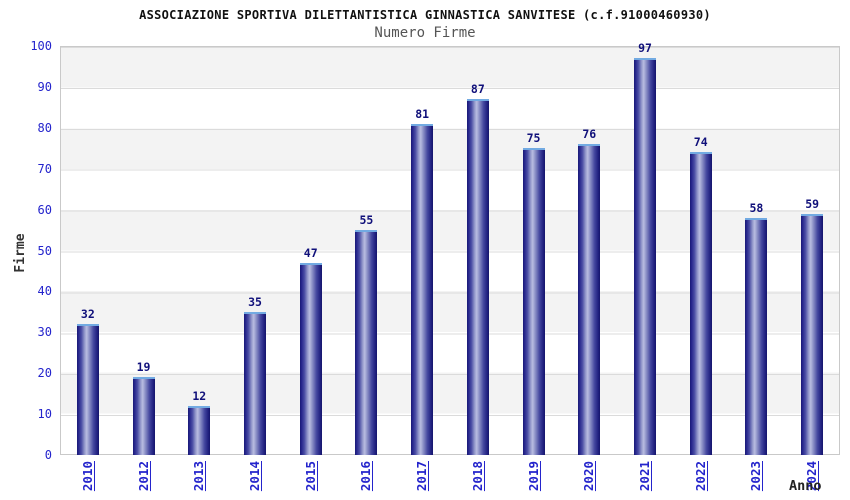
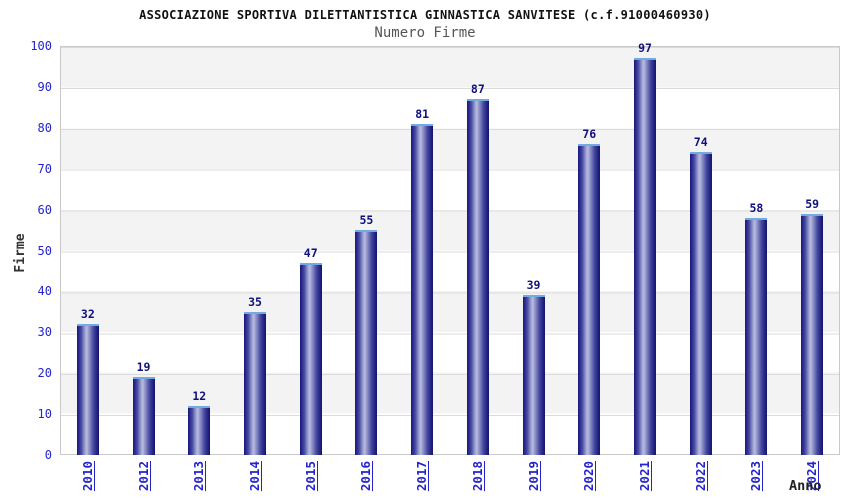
2019: 75 -> 39
